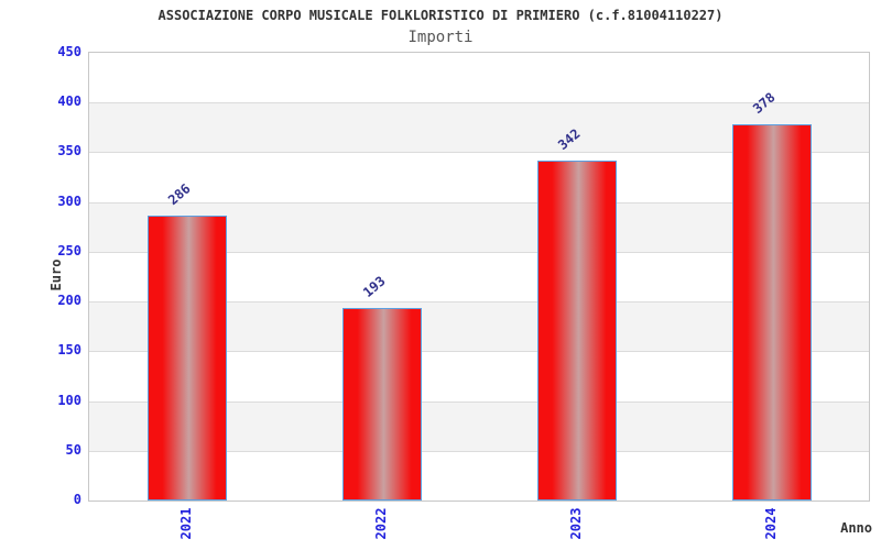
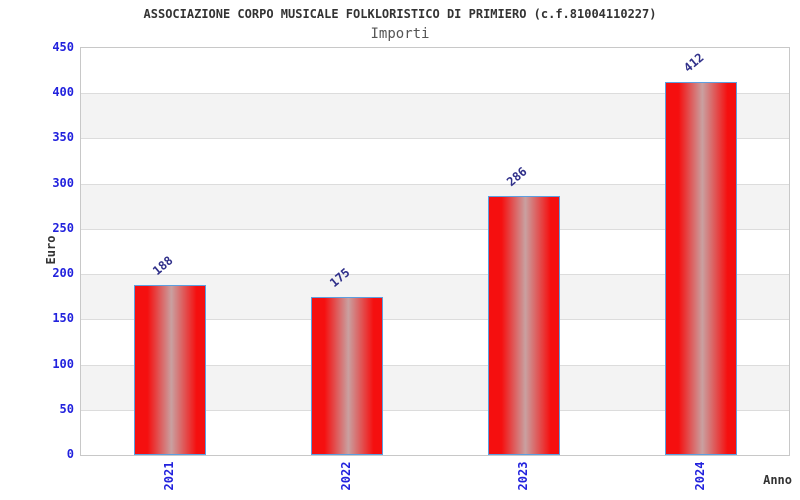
2021: 286 -> 188
2022: 193 -> 175
2023: 342 -> 286
2024: 378 -> 412
